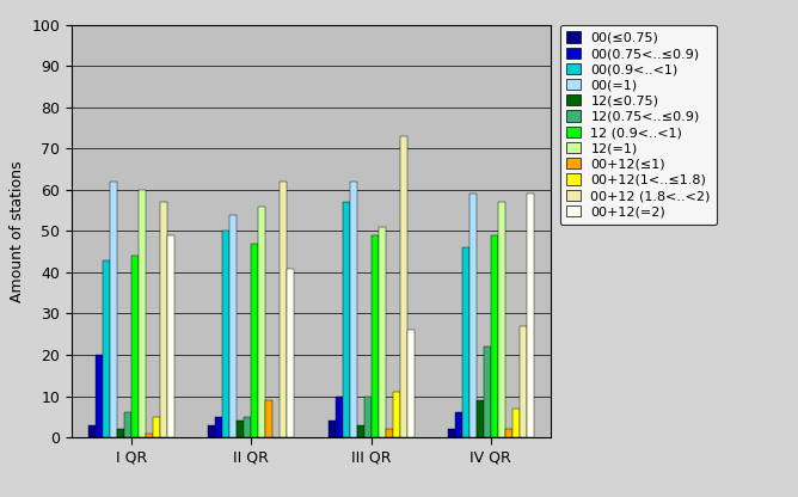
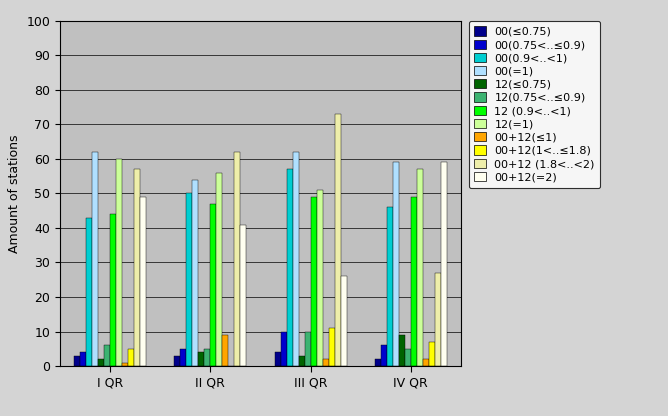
00(0.75<..≤0.9)/I QR: 20 -> 4
12(0.75<..≤0.9)/IV QR: 22 -> 5
